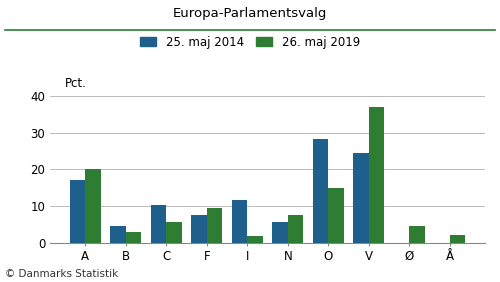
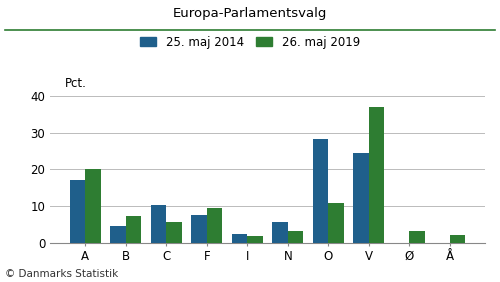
26. maj 2019/B: 3.0 -> 7.2
25. maj 2014/I: 11.5 -> 2.3
26. maj 2019/N: 7.5 -> 3.1
26. maj 2019/O: 15.0 -> 10.7
26. maj 2019/Ø: 4.5 -> 3.1
